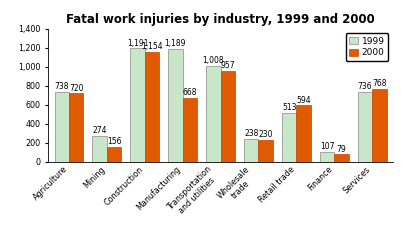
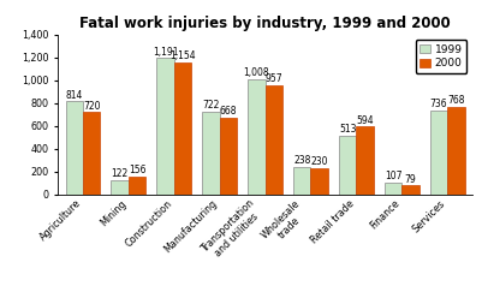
1999/Agriculture: 738 -> 814
1999/Mining: 274 -> 122
1999/Manufacturing: 1,189 -> 722
